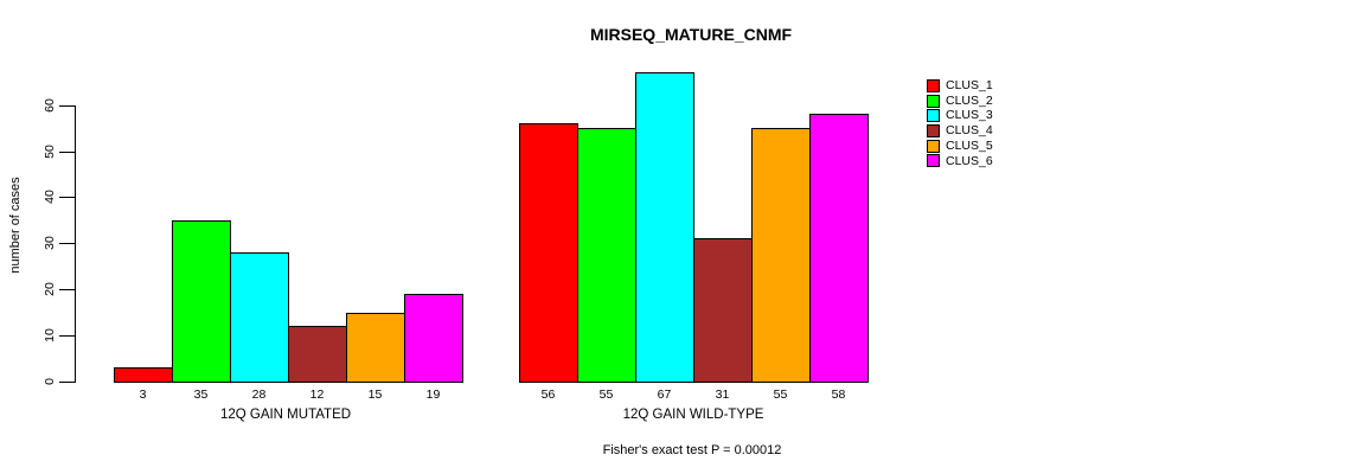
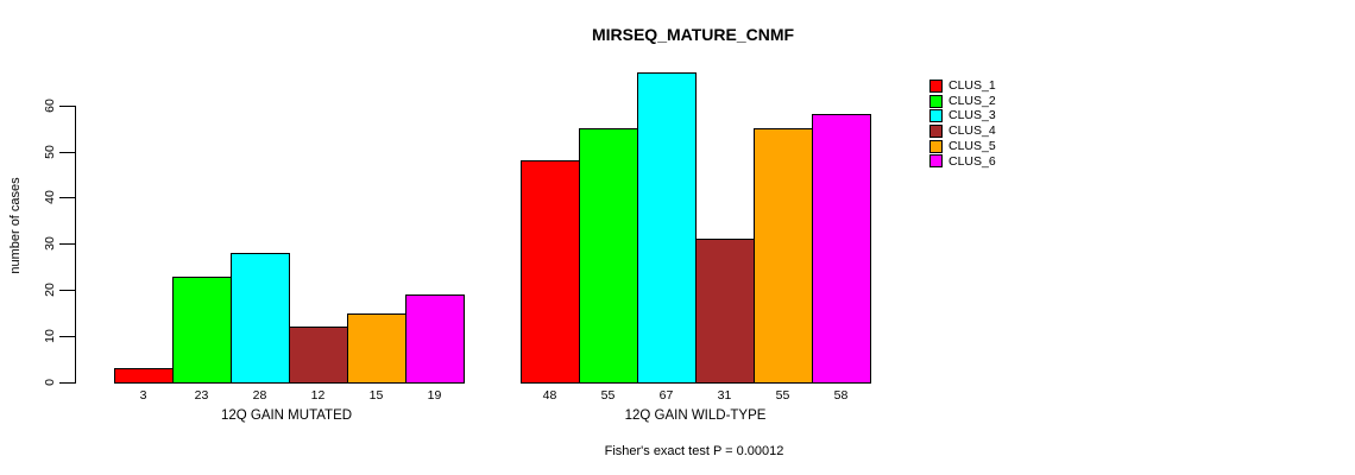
CLUS_2/12Q GAIN MUTATED: 35 -> 23
CLUS_1/12Q GAIN WILD-TYPE: 56 -> 48
